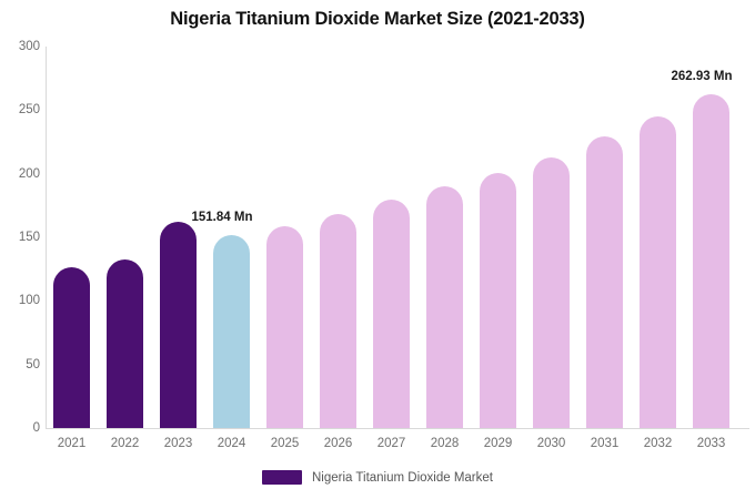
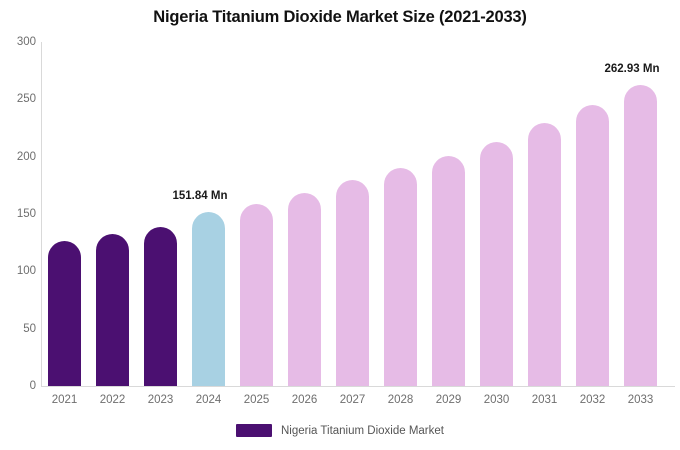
2023: 162 -> 139
